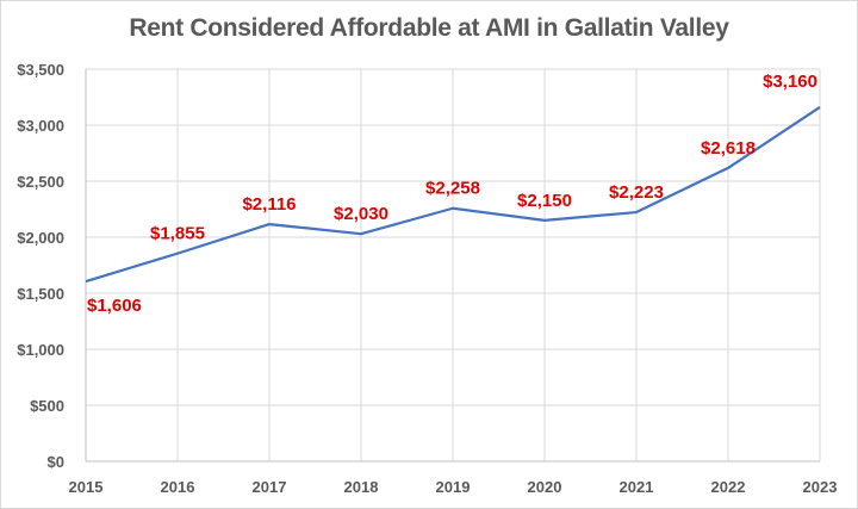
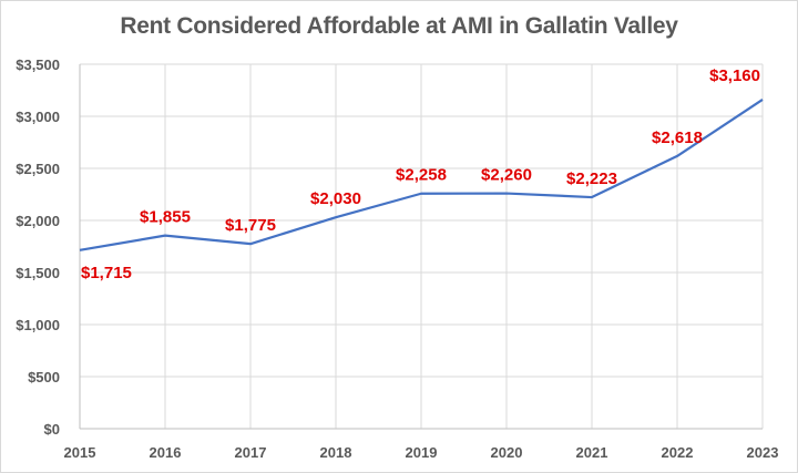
2015: $1,606 -> $1,715
2017: $2,116 -> $1,775
2020: $2,150 -> $2,260
